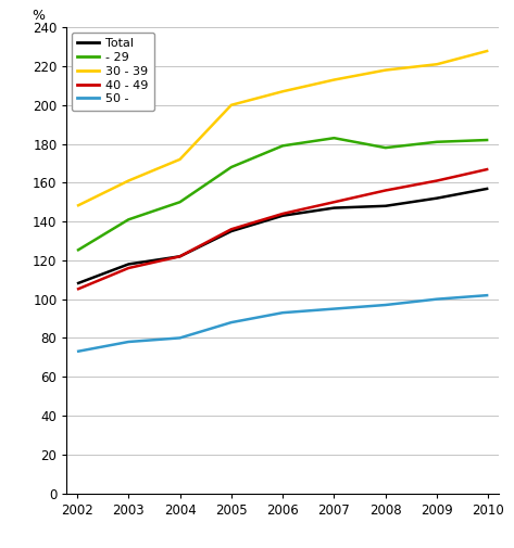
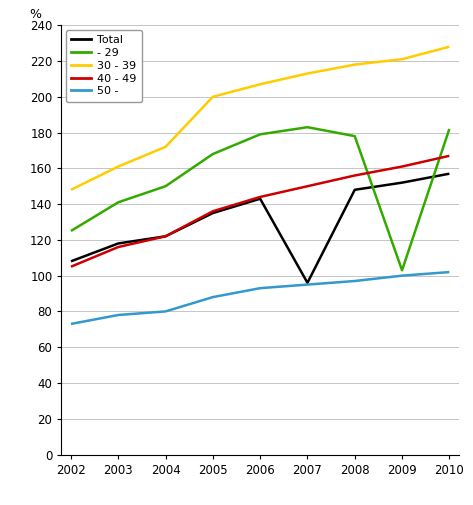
Total/2007: 147 -> 96
- 29/2009: 181 -> 103
